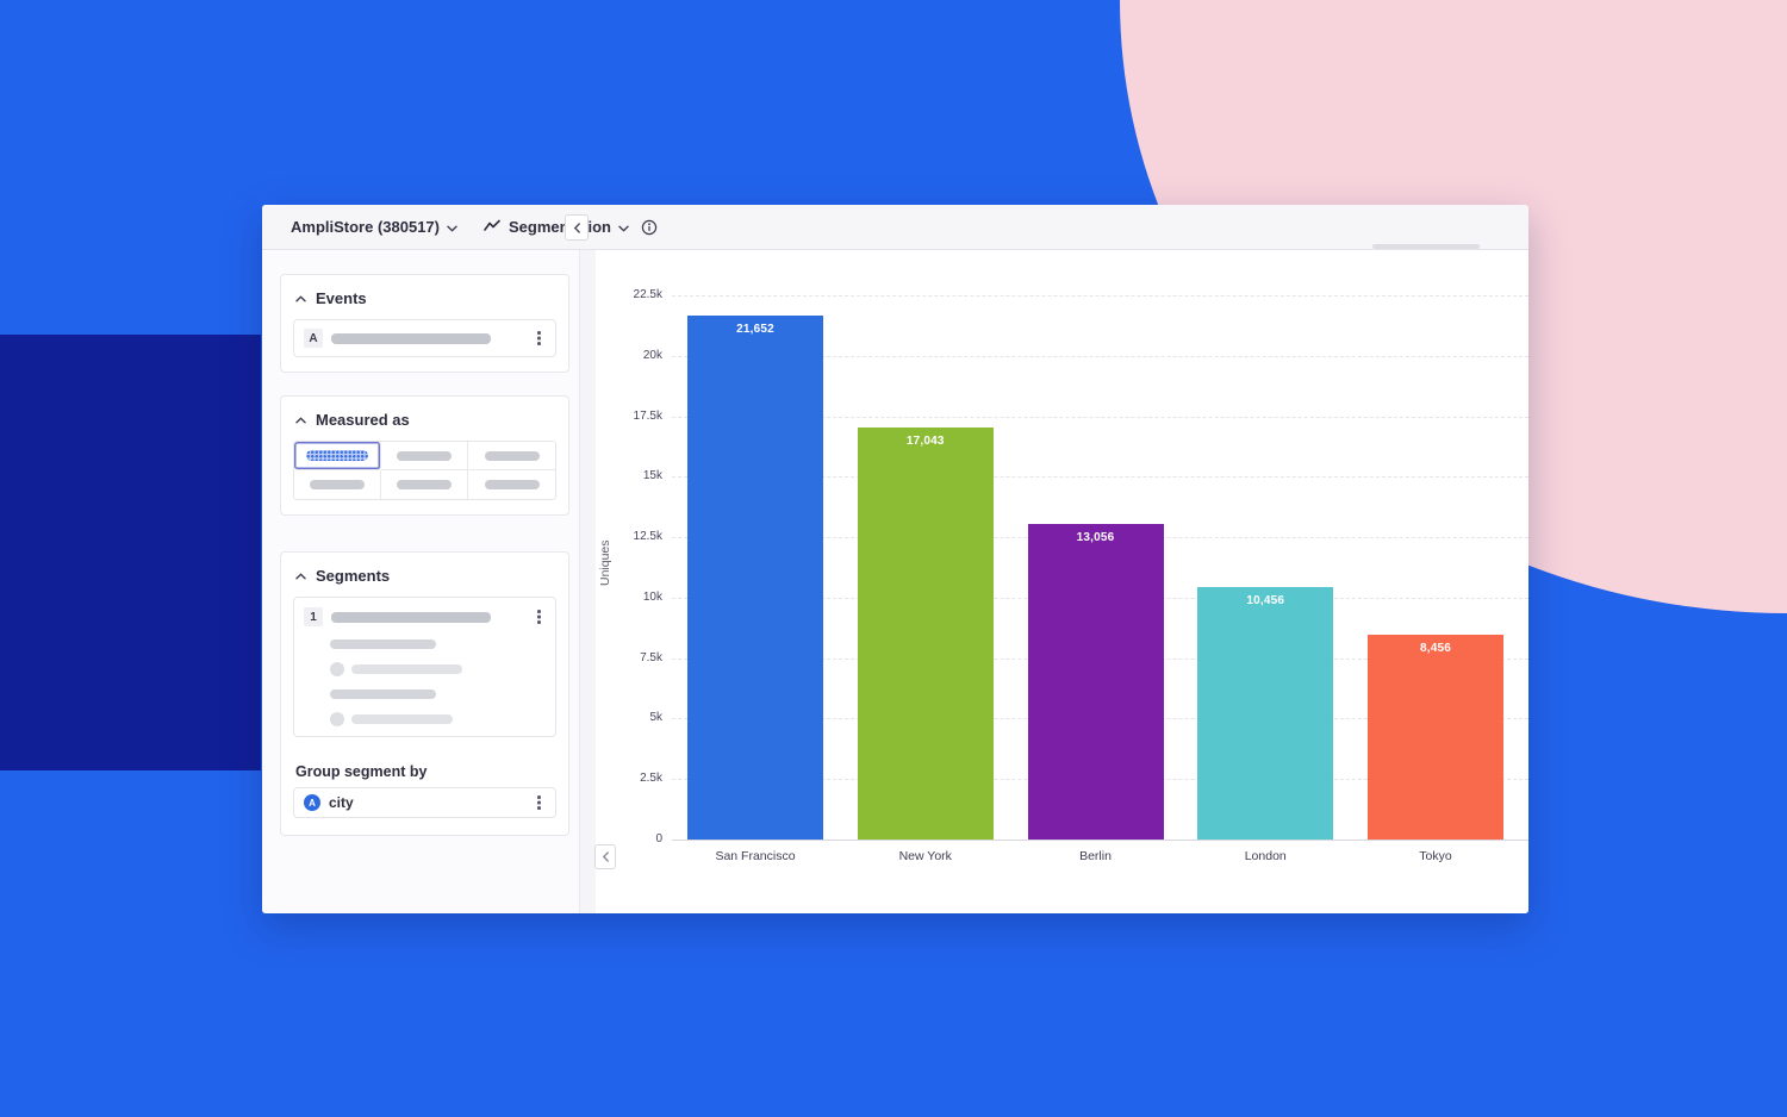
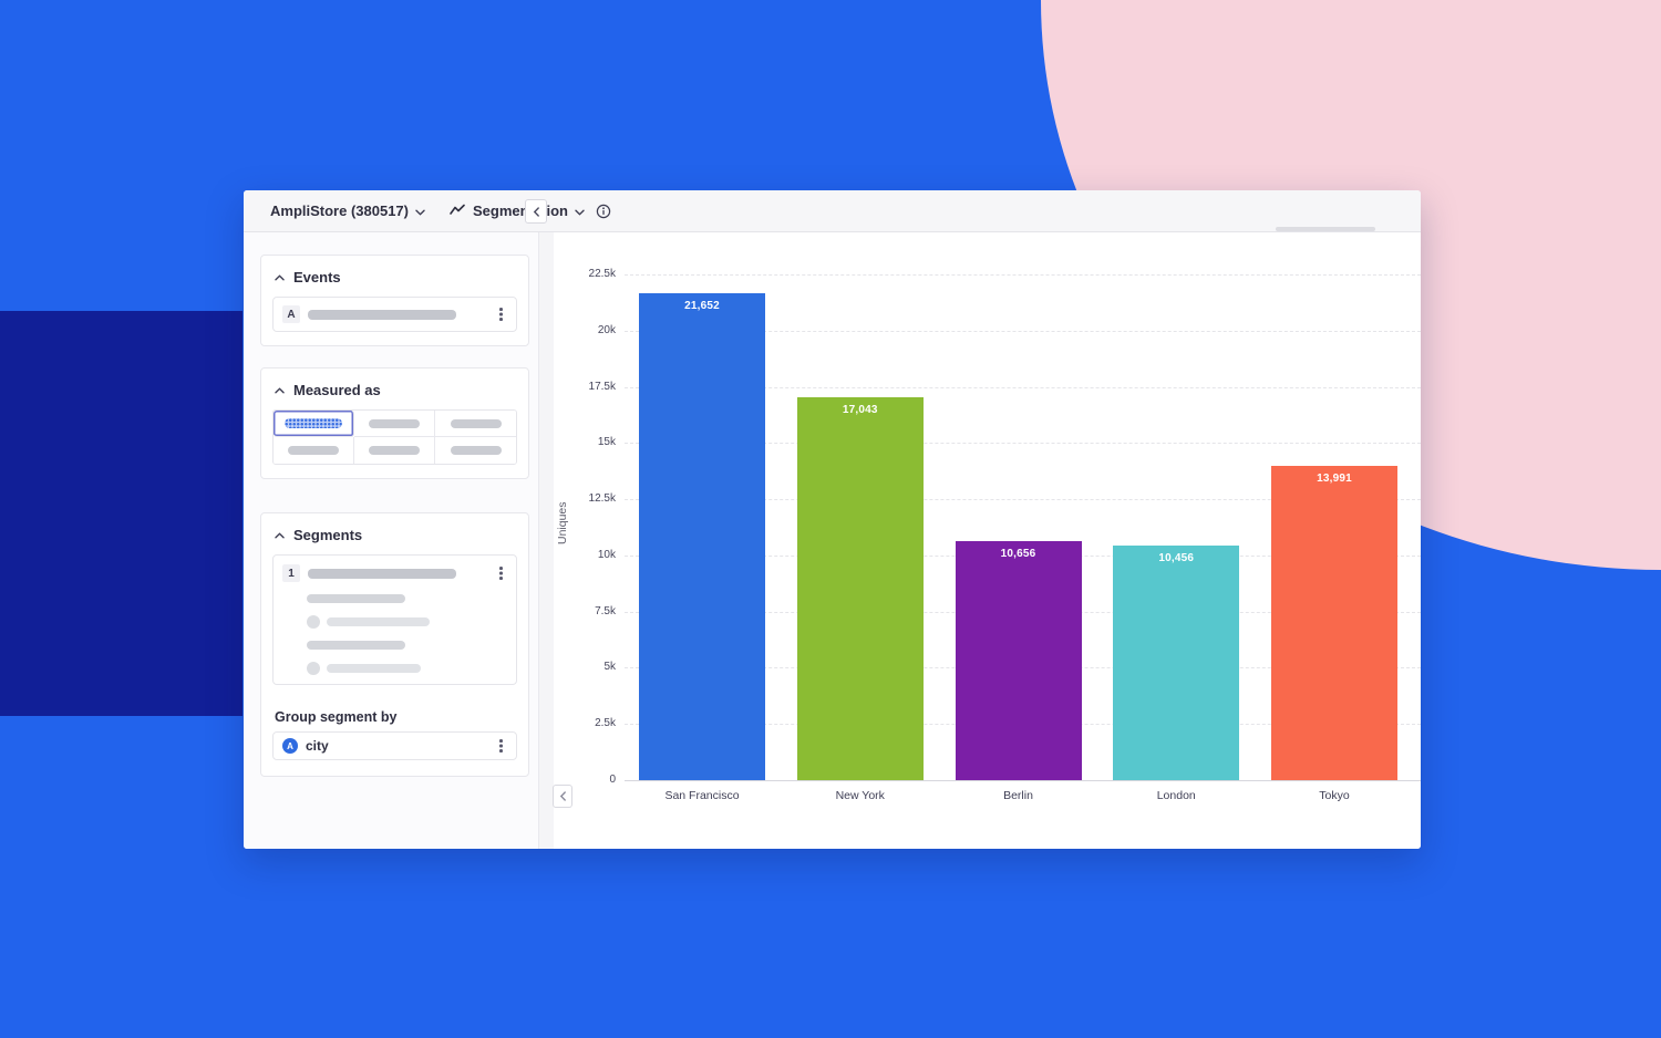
Berlin: 13,056 -> 10,656
Tokyo: 8,456 -> 13,991
